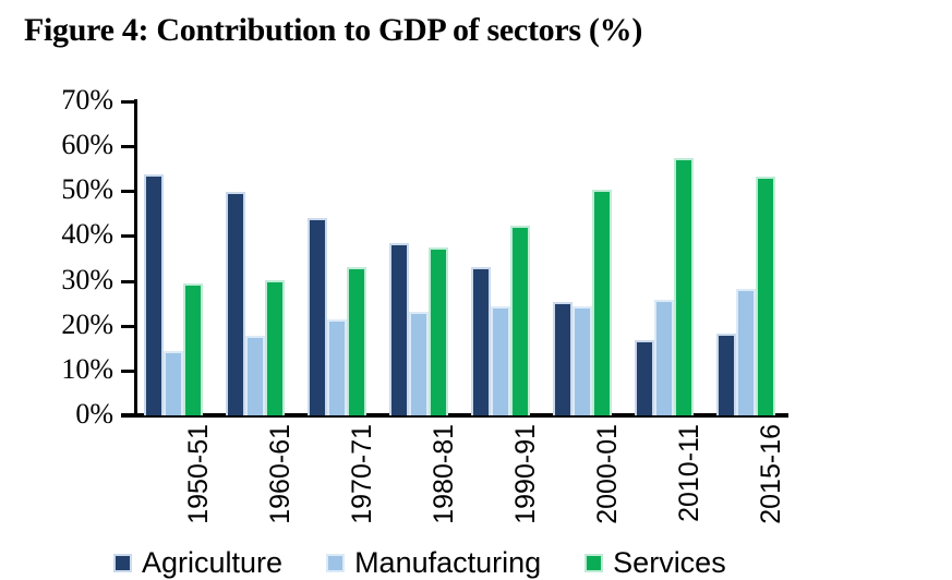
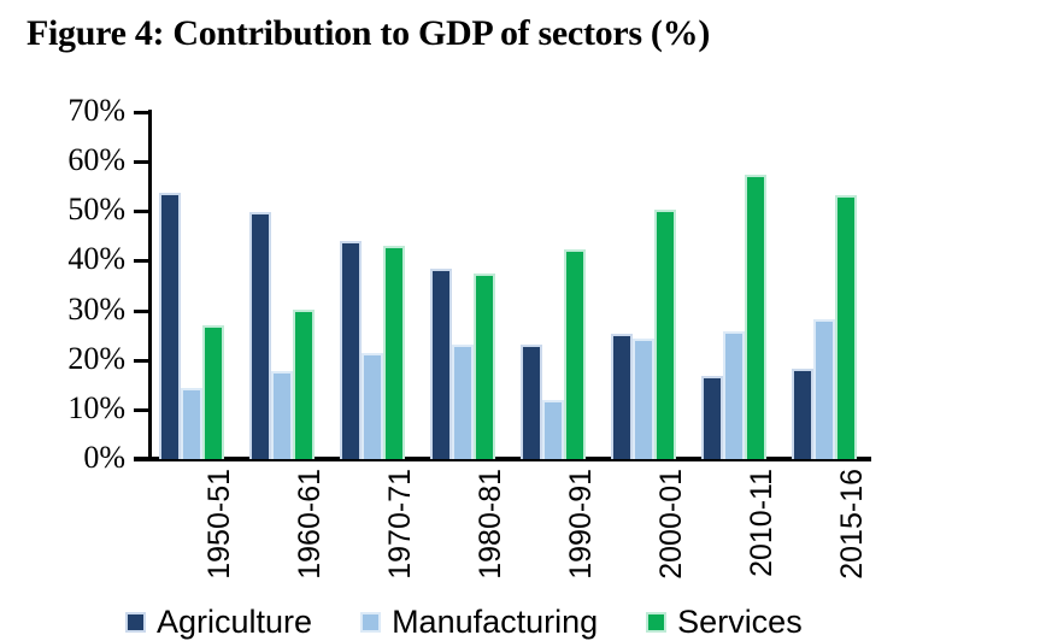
Services/1950-51: 29% -> 27%
Services/1970-71: 33% -> 43%
Agriculture/1990-91: 33% -> 23%
Manufacturing/1990-91: 24% -> 12%
